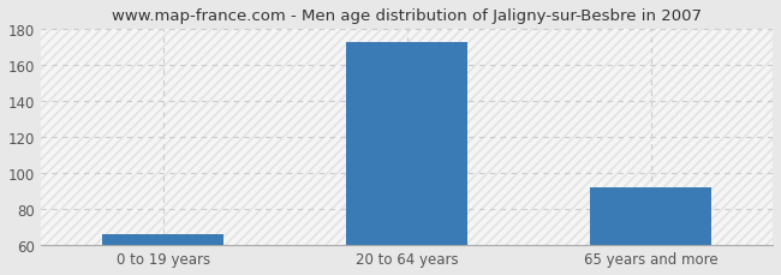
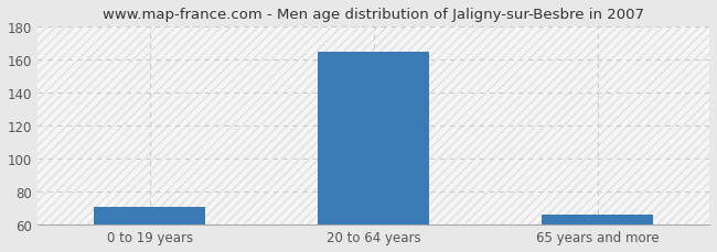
0 to 19 years: 66 -> 71
20 to 64 years: 173 -> 165
65 years and more: 92 -> 66
